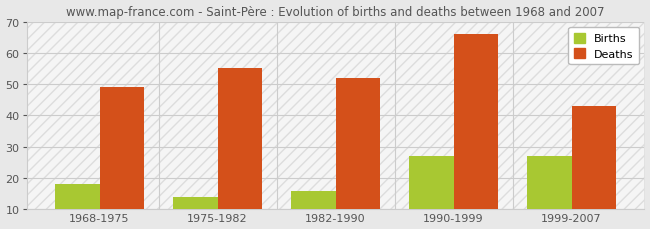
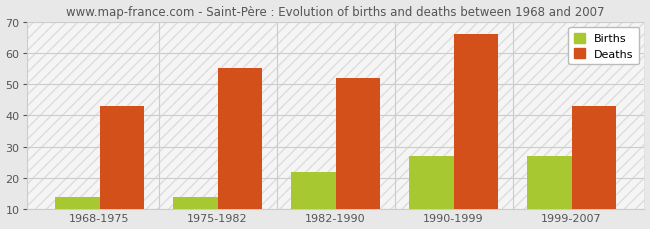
Births/1968-1975: 18 -> 14
Deaths/1968-1975: 49 -> 43
Births/1982-1990: 16 -> 22
